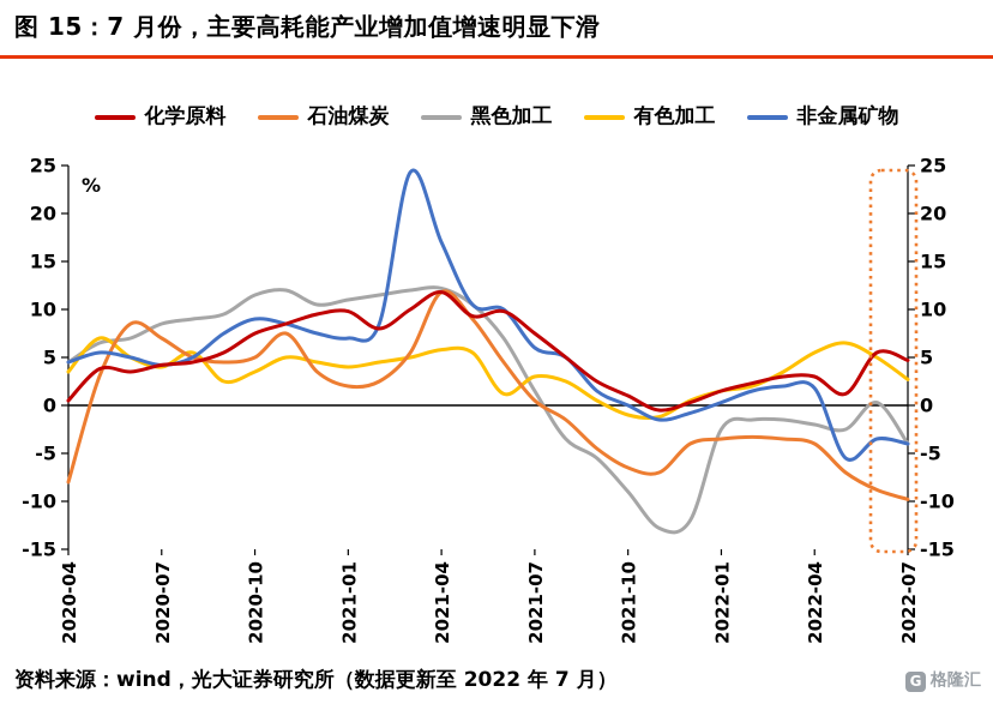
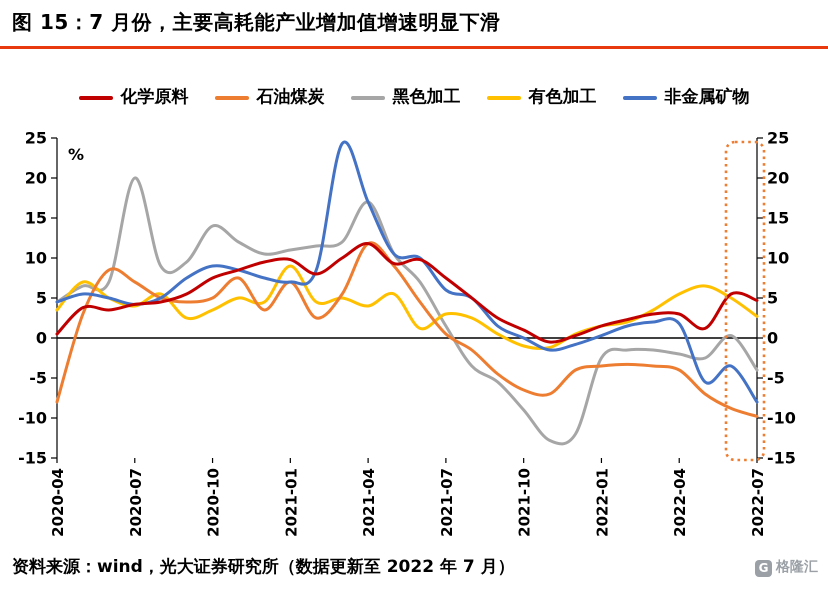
黑色加工/2020-07: 8 -> 20
黑色加工/2020-10: 12 -> 14
石油煤炭/2021-01: 2 -> 7
有色加工/2021-01: 4 -> 9
黑色加工/2021-04: 12 -> 17
有色加工/2021-04: 6 -> 4
非金属矿物/2022-07: -4 -> -8
